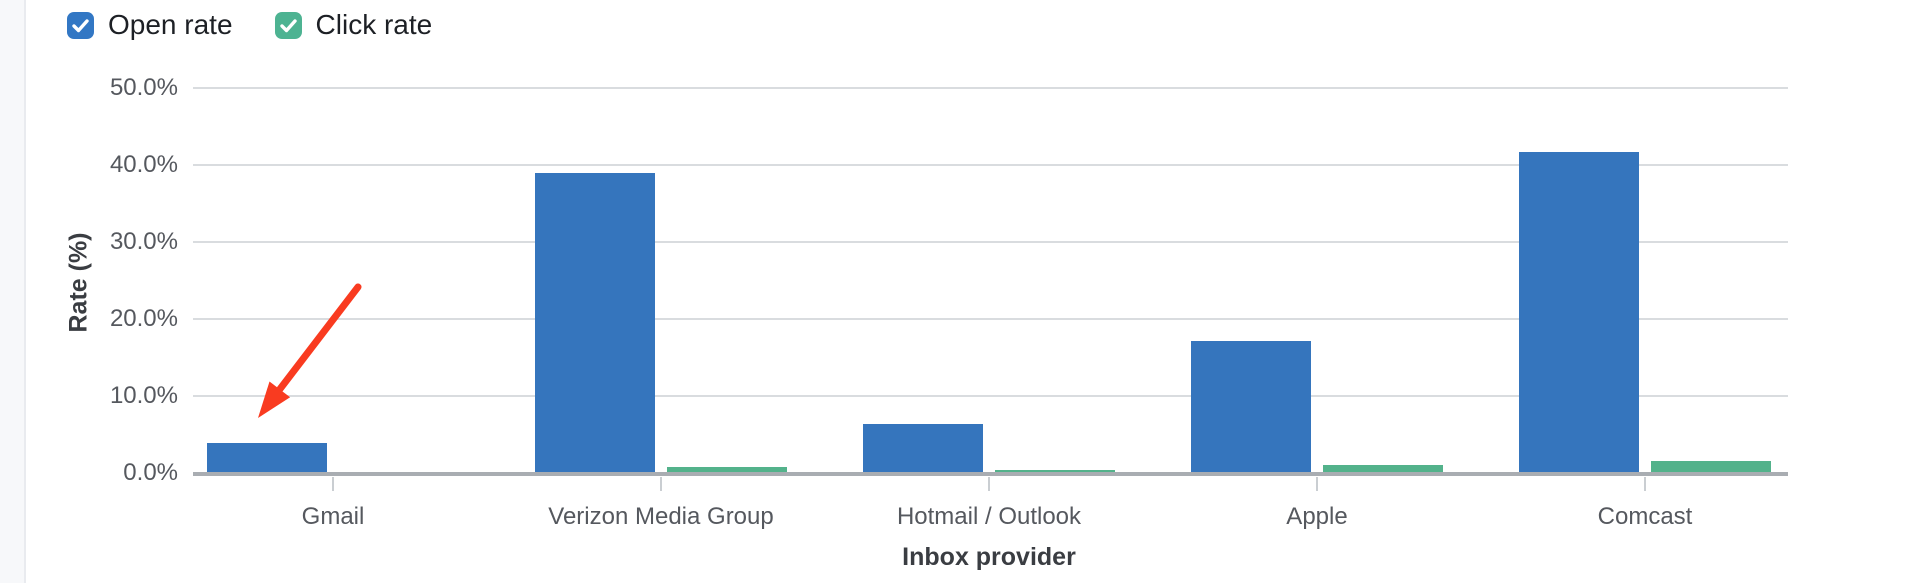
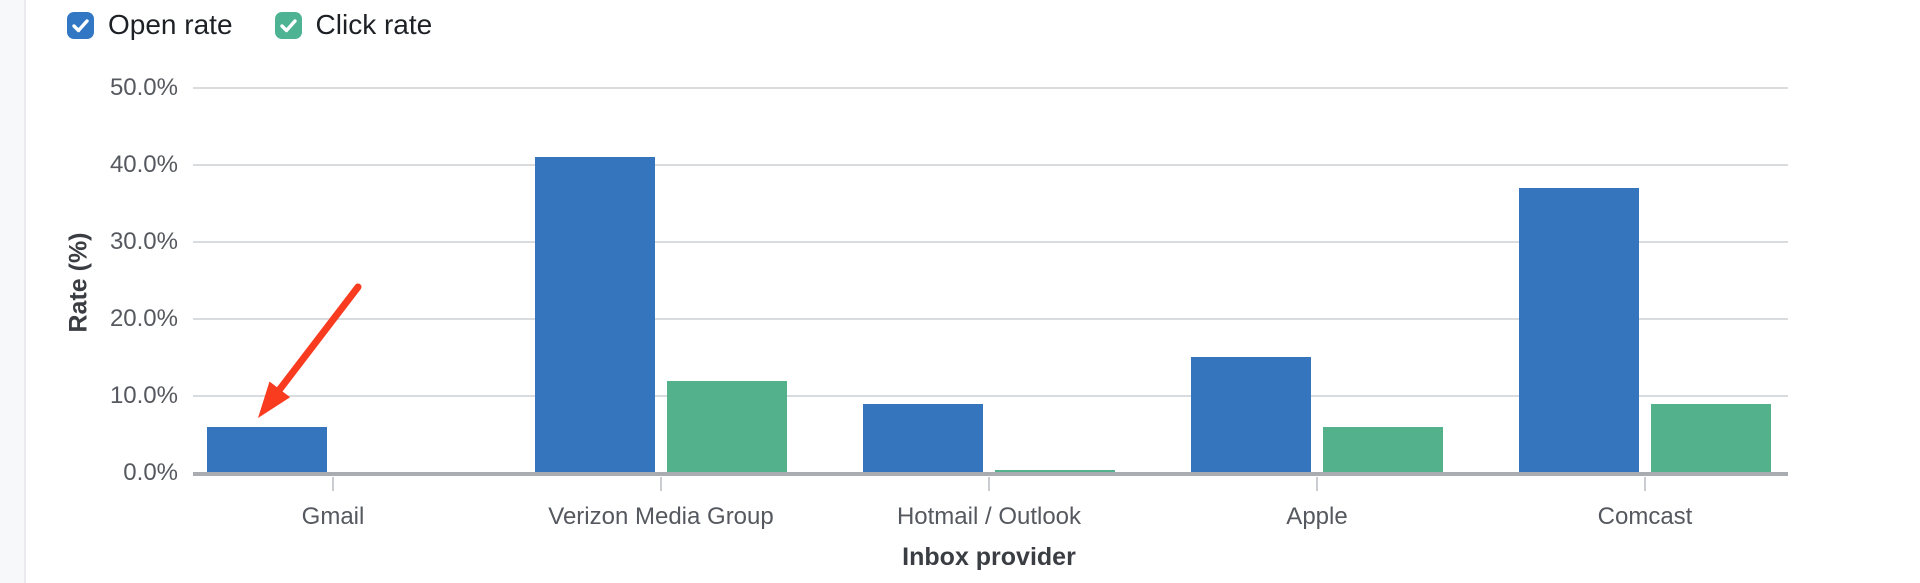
Open rate/Gmail: 4% -> 6%
Open rate/Verizon Media Group: 39% -> 41%
Click rate/Verizon Media Group: 1% -> 12%
Open rate/Hotmail / Outlook: 6% -> 9%
Open rate/Apple: 17% -> 15%
Click rate/Apple: 1% -> 6%
Open rate/Comcast: 42% -> 37%
Click rate/Comcast: 2% -> 9%
